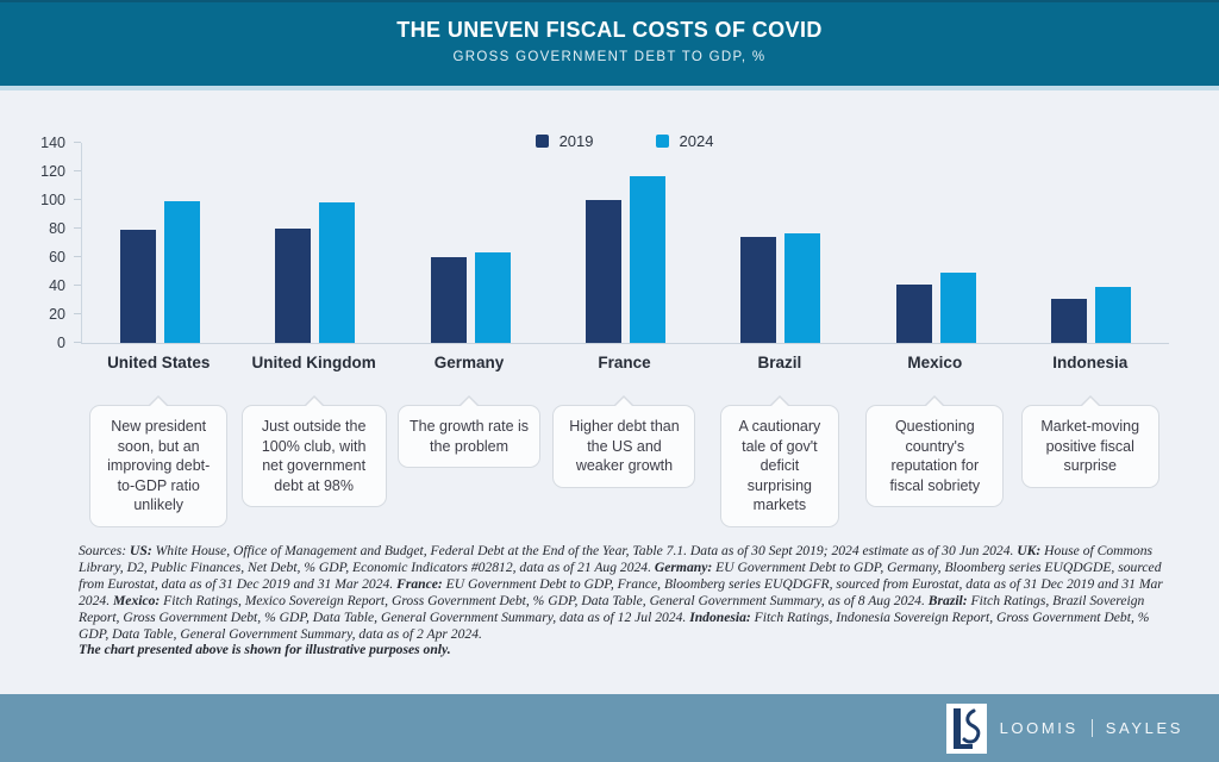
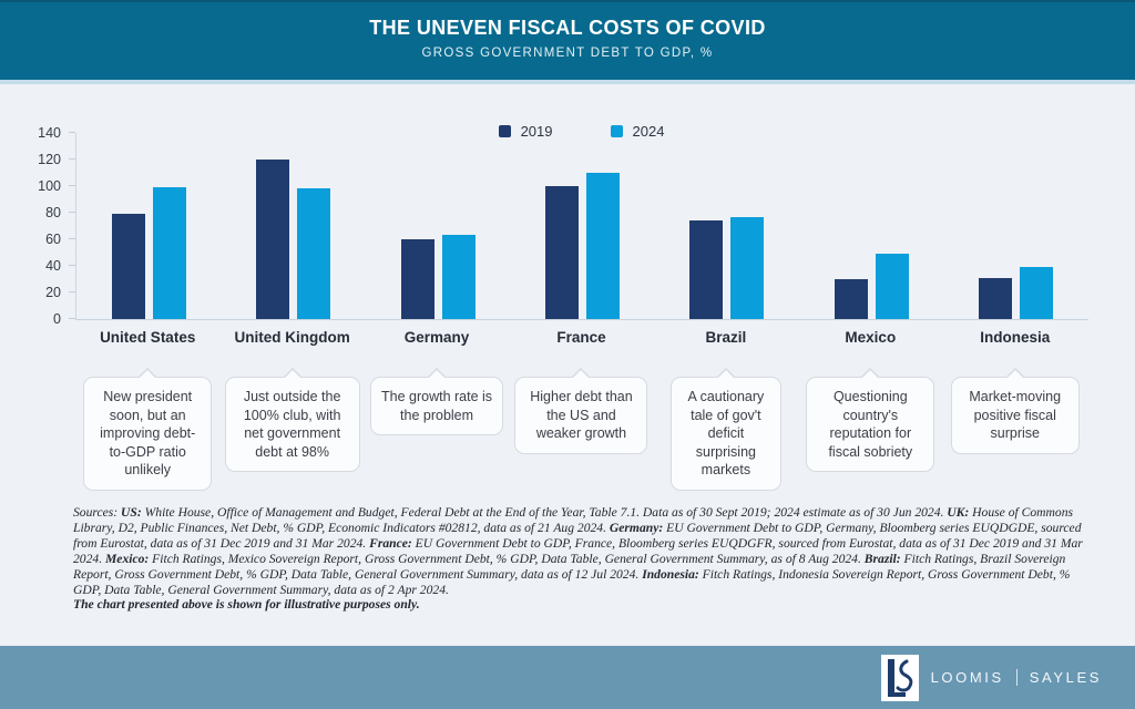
2019/United Kingdom: 80 -> 120
2024/France: 117 -> 110
2019/Mexico: 41 -> 30
